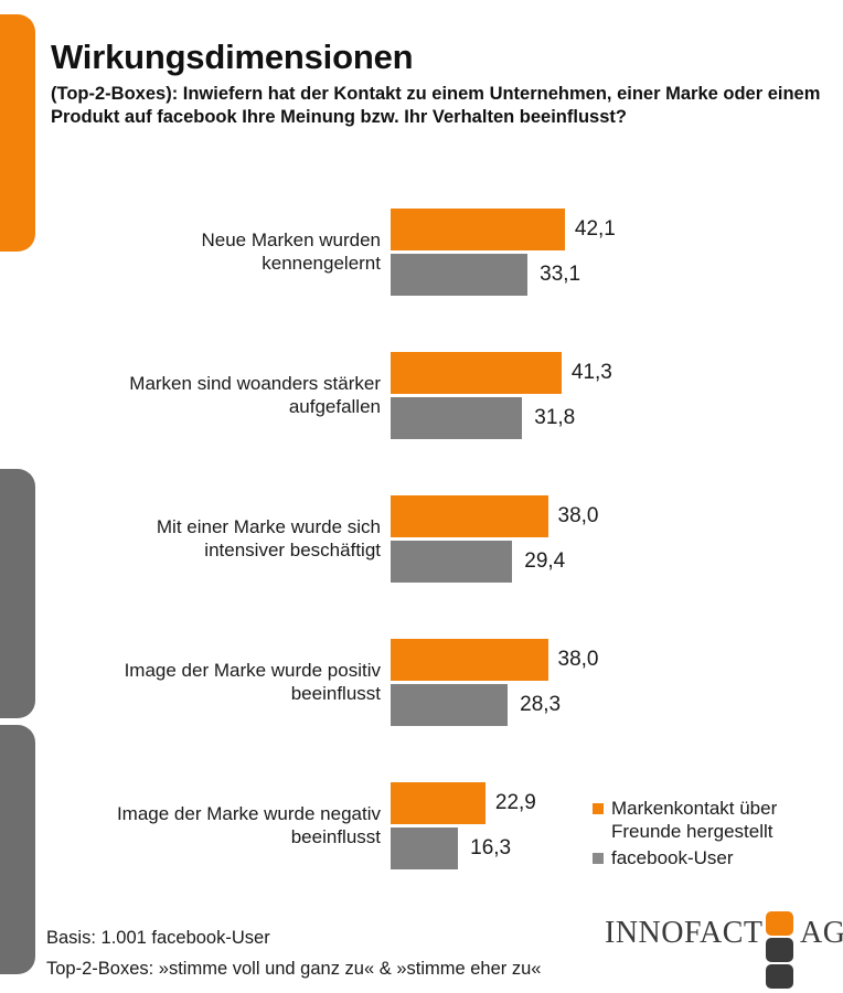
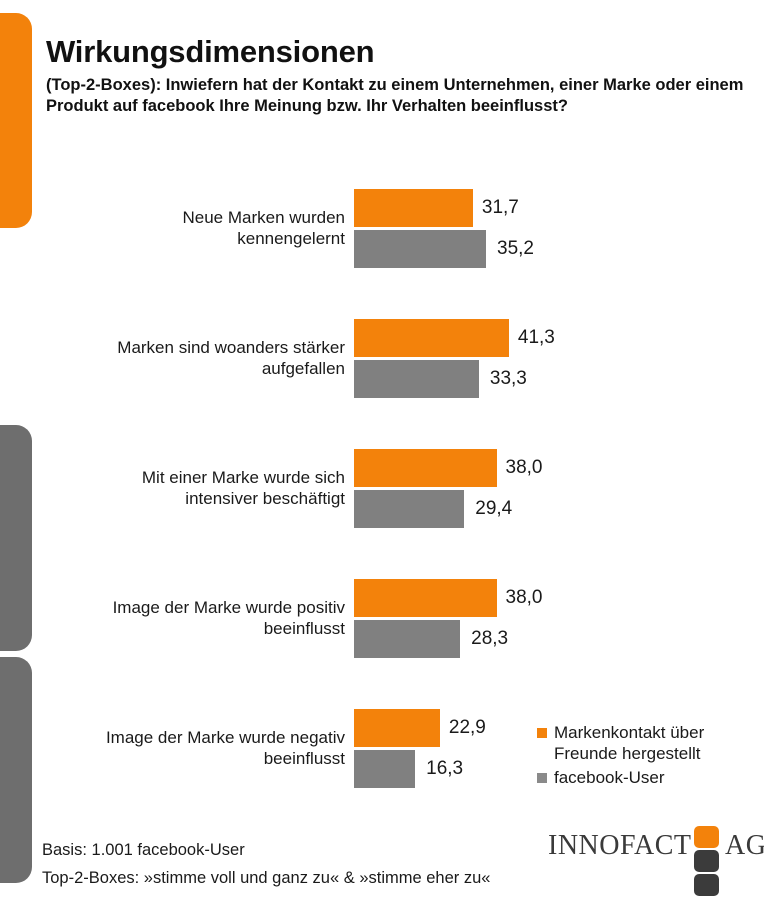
Markenkontakt über Freunde hergestellt/Neue Marken wurden kennengelernt: 42,1 -> 31,7
facebook-User/Neue Marken wurden kennengelernt: 33,1 -> 35,2
facebook-User/Marken sind woanders stärker aufgefallen: 31,8 -> 33,3
